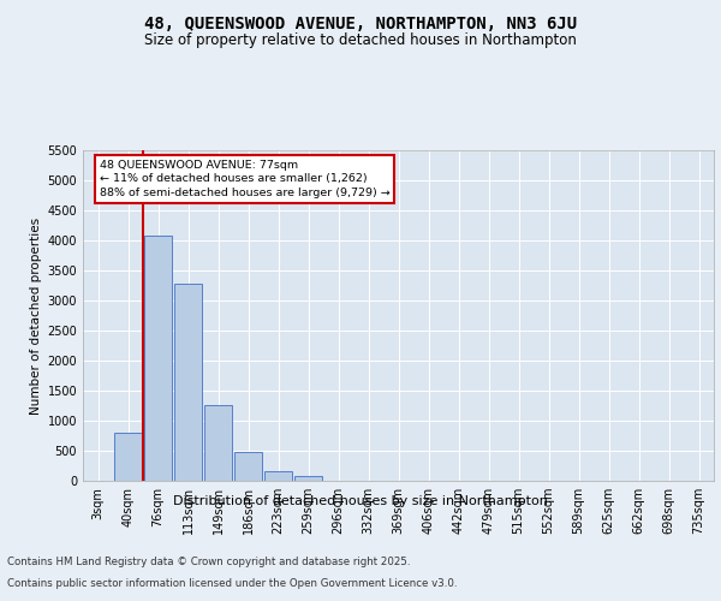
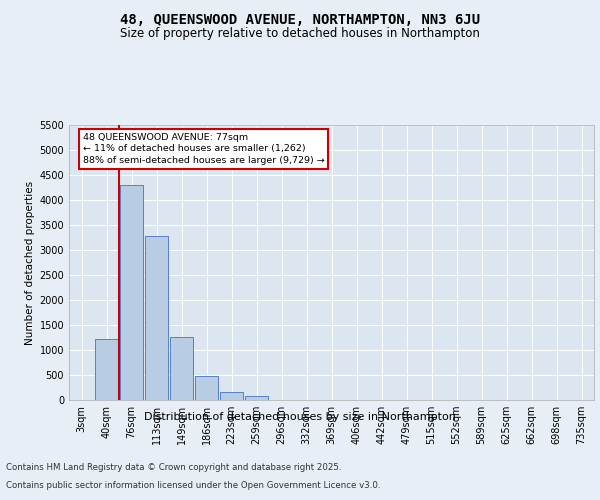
40sqm: 800 -> 1230
76sqm: 4080 -> 4300
